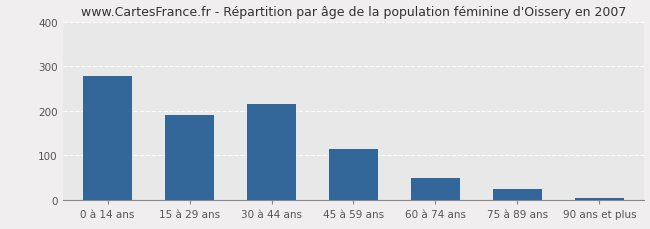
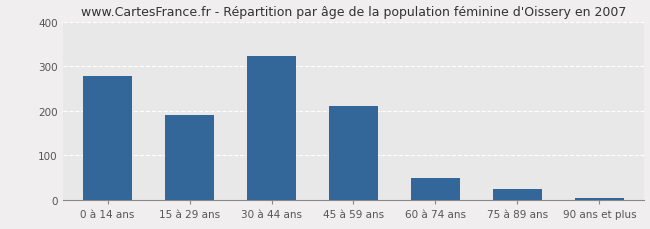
30 à 44 ans: 215 -> 323
45 à 59 ans: 115 -> 210
